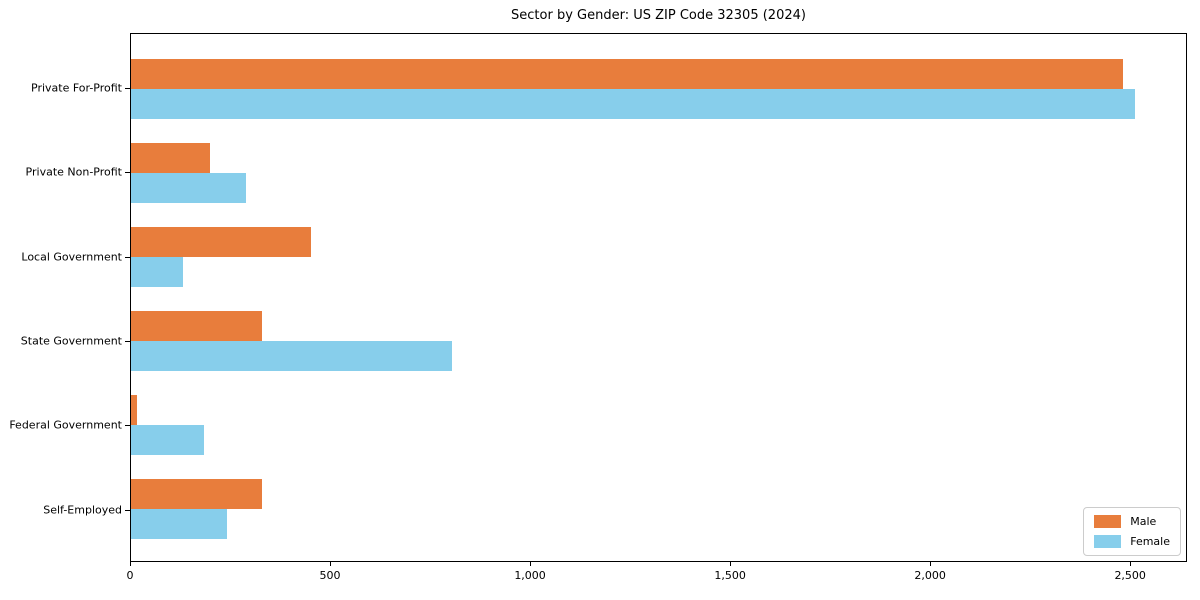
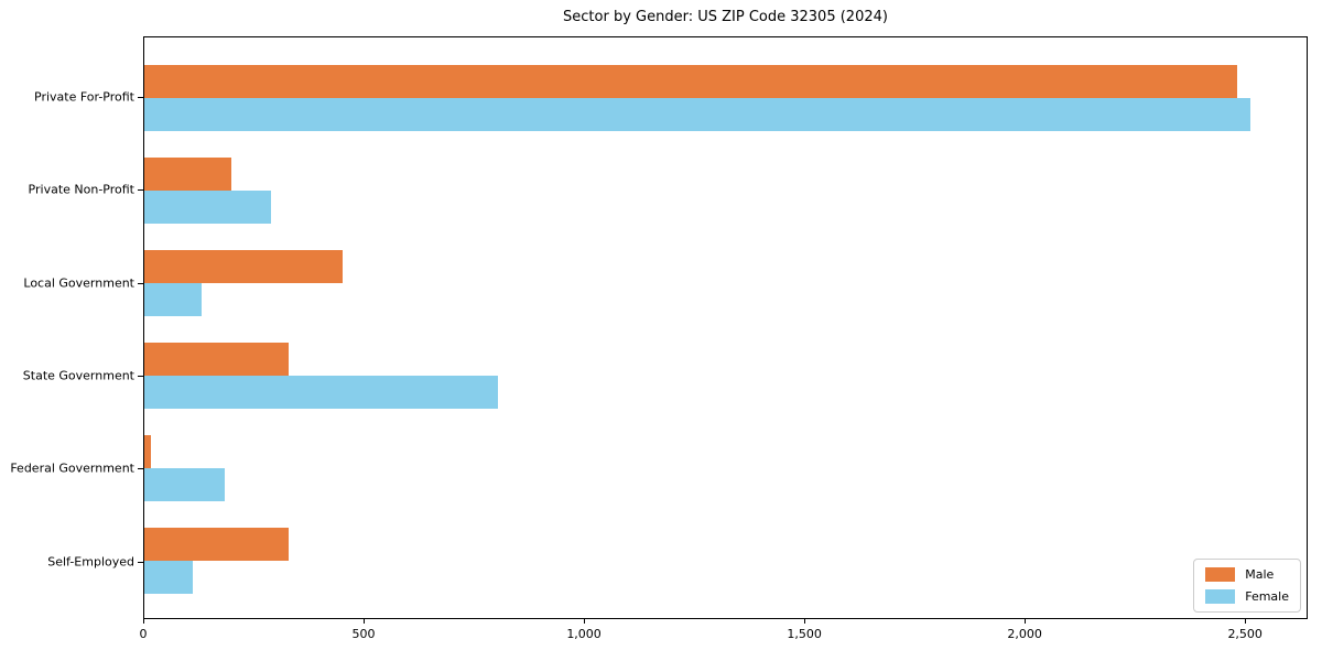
Female/Self-Employed: 240 -> 110
